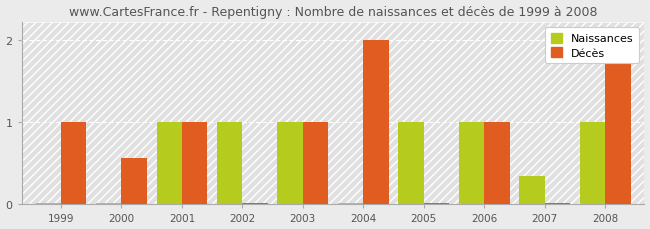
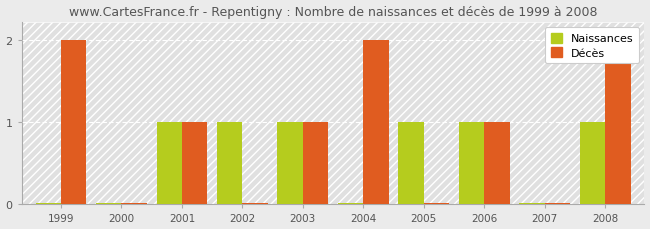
Décès/1999: 1.00 -> 2.00
Décès/2000: 0.56 -> 0.02
Naissances/2007: 0.34 -> 0.02
